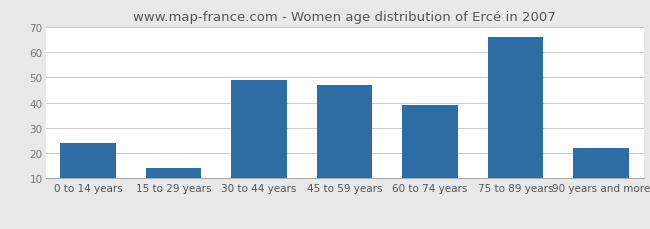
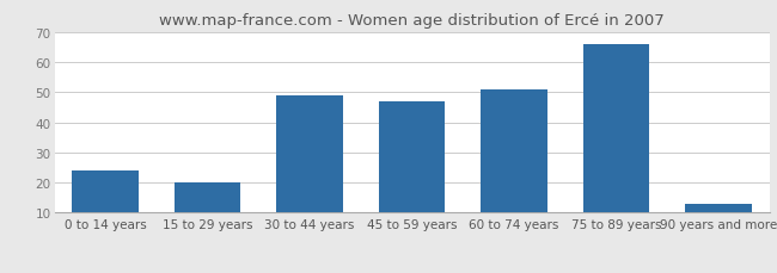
15 to 29 years: 14 -> 20
60 to 74 years: 39 -> 51
90 years and more: 22 -> 13
